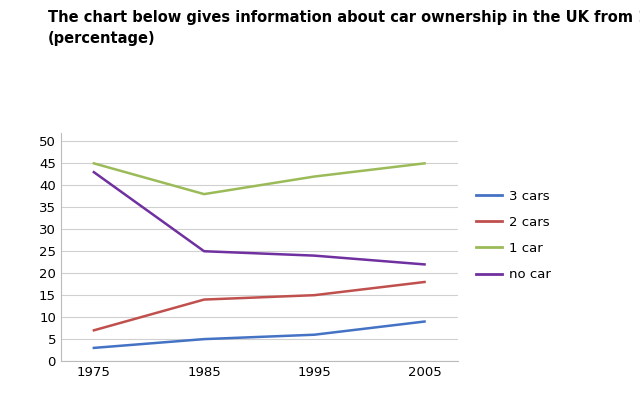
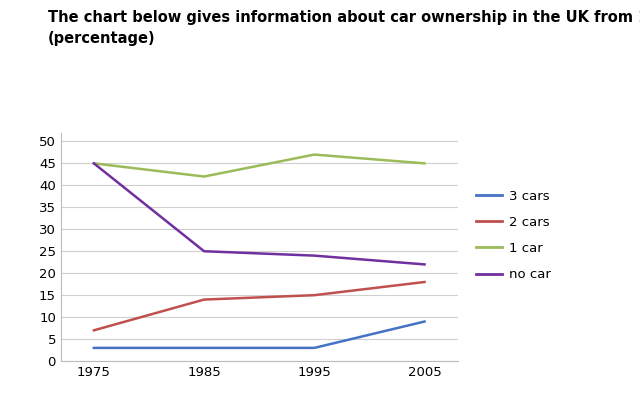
no car/1975: 43 -> 45
3 cars/1985: 5 -> 3
1 car/1985: 38 -> 42
3 cars/1995: 6 -> 3
1 car/1995: 42 -> 47
